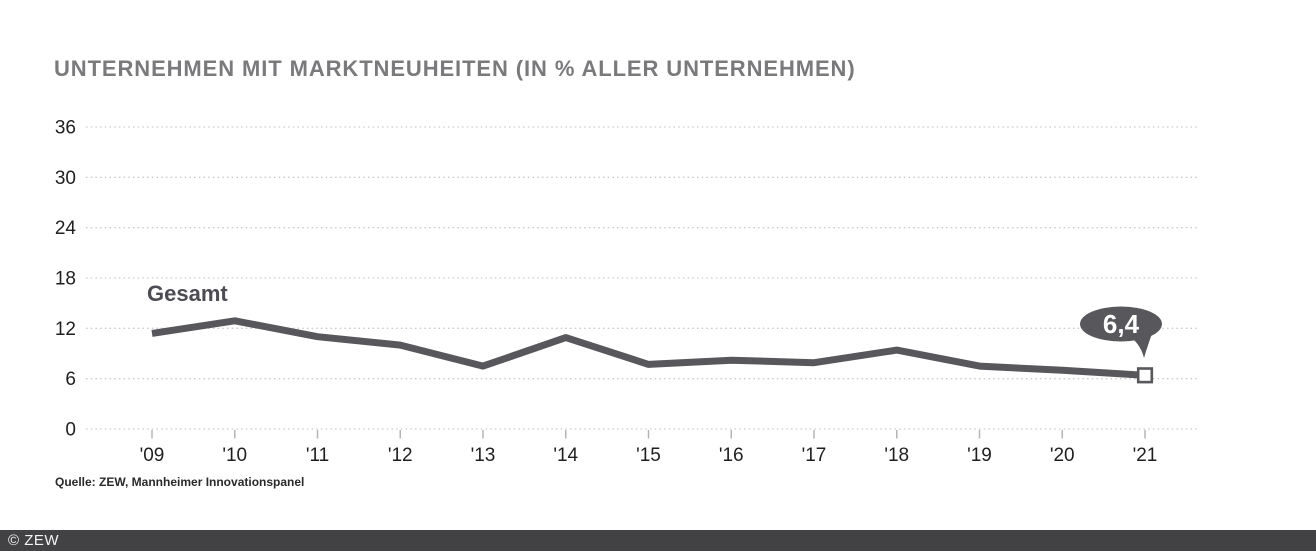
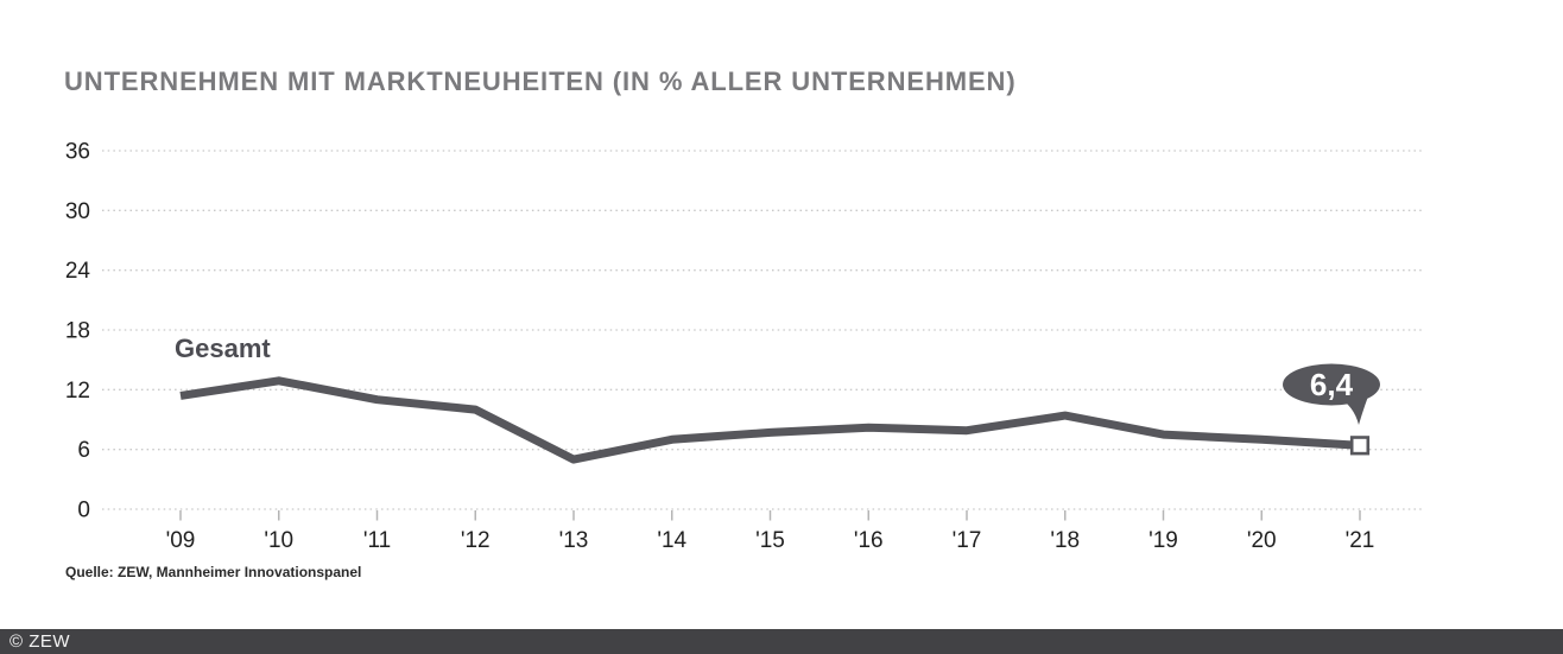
'13: 8 -> 5
'14: 11 -> 7
